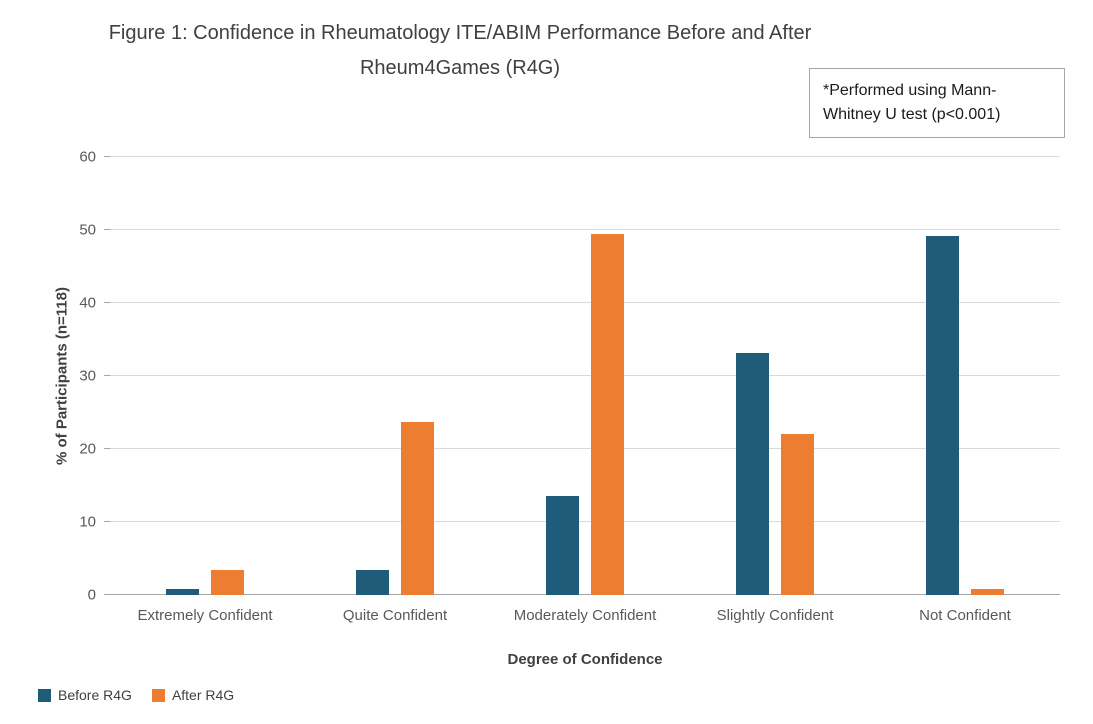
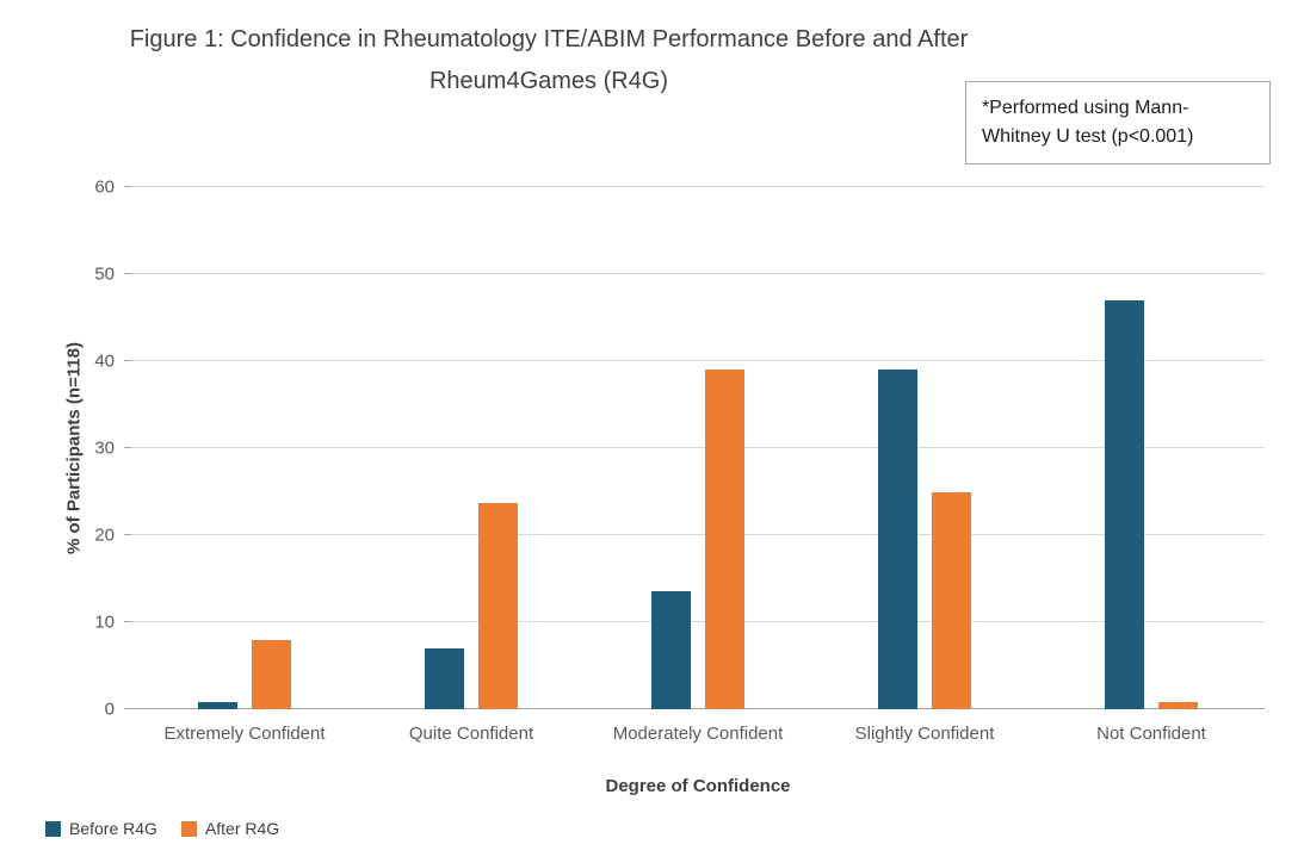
After R4G/Extremely Confident: 3 -> 8
Before R4G/Quite Confident: 3 -> 7
After R4G/Moderately Confident: 50 -> 39
Before R4G/Slightly Confident: 33 -> 39
After R4G/Slightly Confident: 22 -> 25
Before R4G/Not Confident: 49 -> 47
